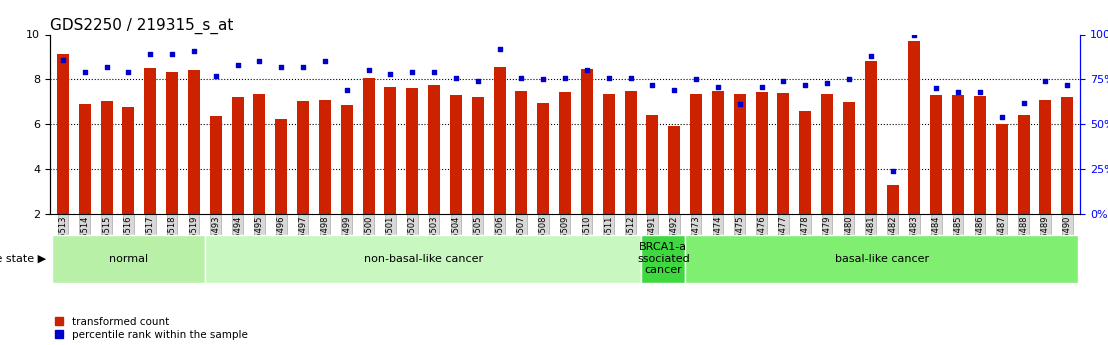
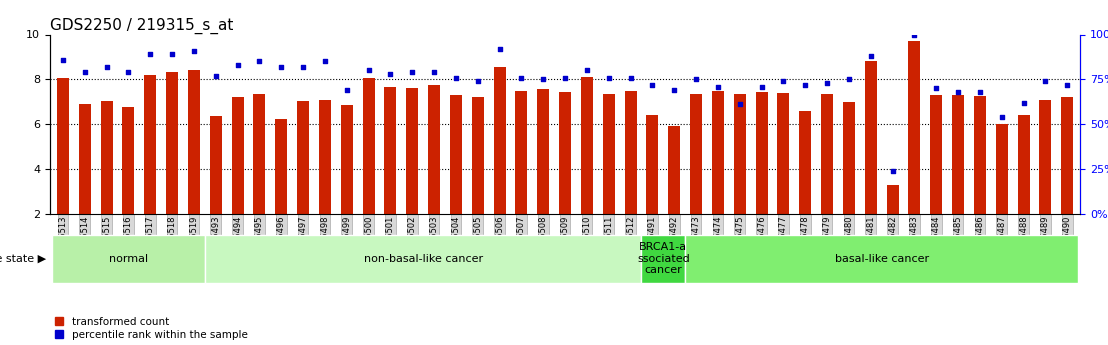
transformed count/GSM85513: 9.15 -> 8.05
transformed count/GSM85517: 8.50 -> 8.20
transformed count/GSM85508: 6.95 -> 7.55
transformed count/GSM85510: 8.45 -> 8.10
